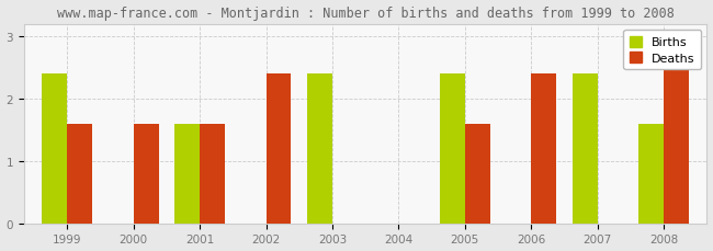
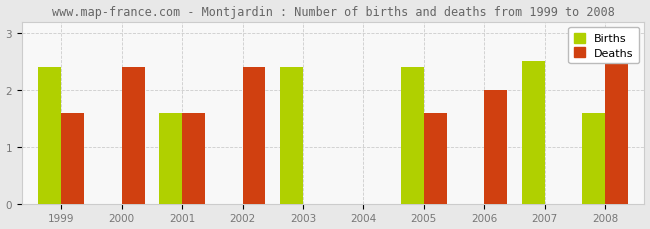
Deaths/2000: 1.6 -> 2.4
Deaths/2006: 2.4 -> 2.0
Births/2007: 2.4 -> 2.5
